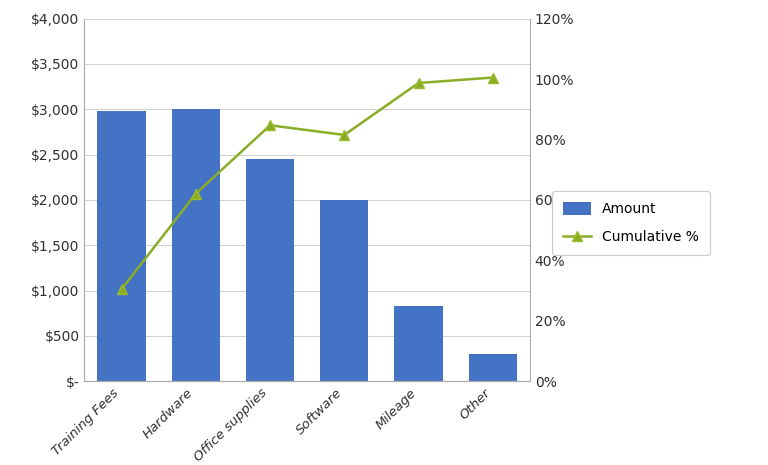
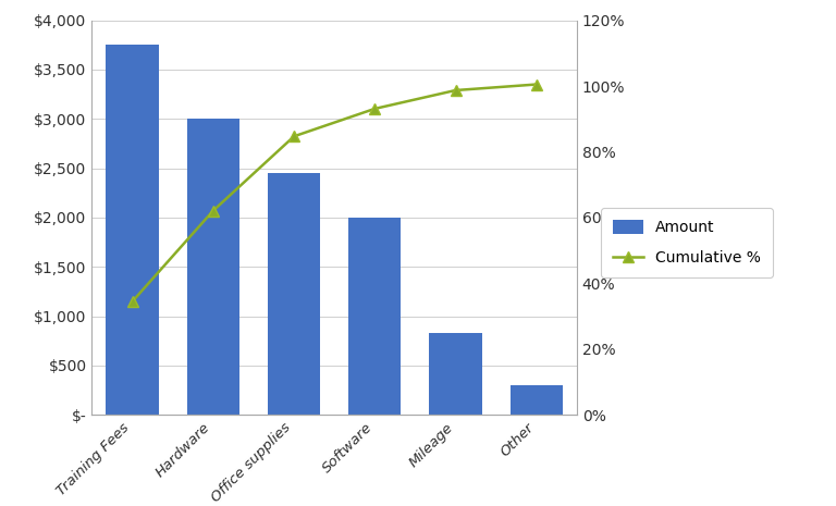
Amount/Training Fees: $2,980 -> $3,750
Cumulative %/Training Fees: 30.5% -> 34.5%
Cumulative %/Software: 81.5% -> 93.1%
